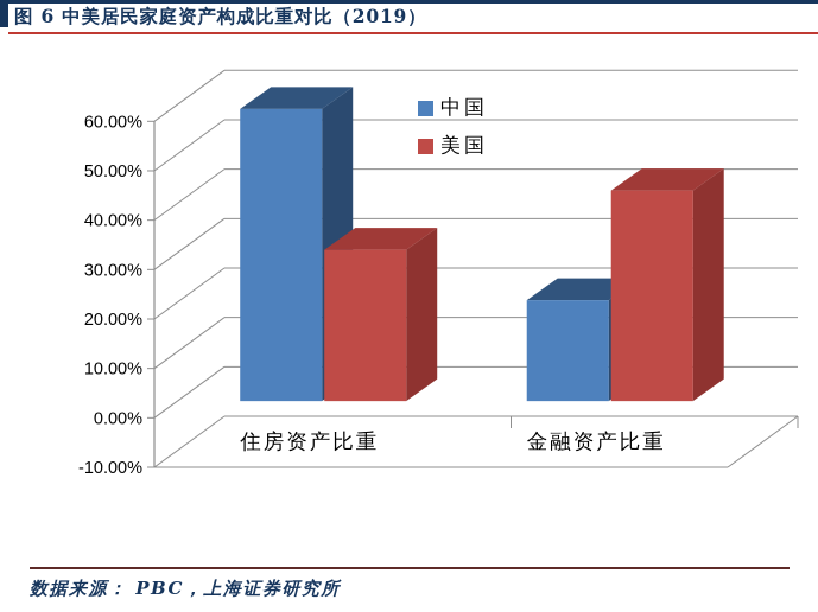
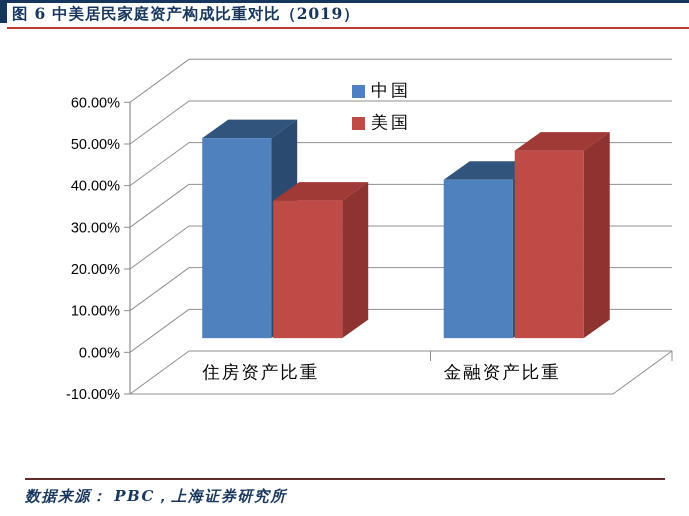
中国/住房资产比重: 59% -> 48%
美国/住房资产比重: 31% -> 33%
中国/金融资产比重: 20% -> 38%
美国/金融资产比重: 43% -> 45%
